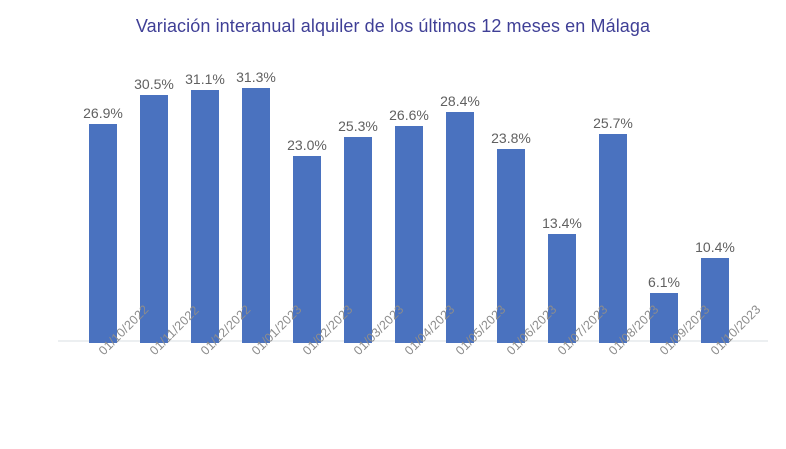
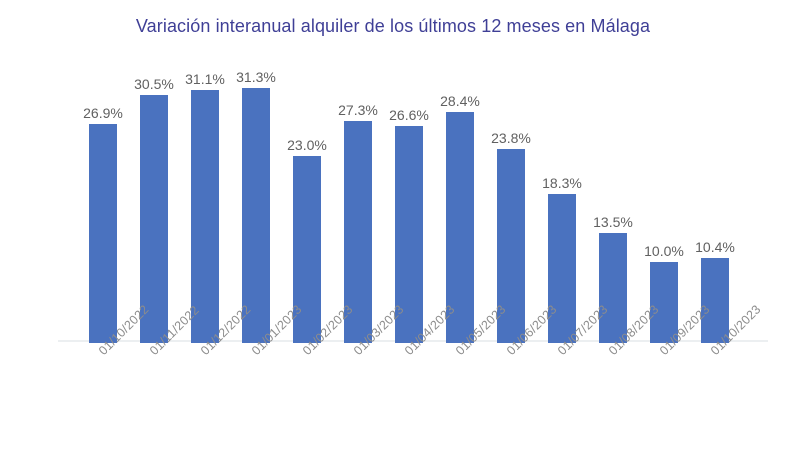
01/03/2023: 25.3% -> 27.3%
01/07/2023: 13.4% -> 18.3%
01/08/2023: 25.7% -> 13.5%
01/09/2023: 6.1% -> 10.0%
